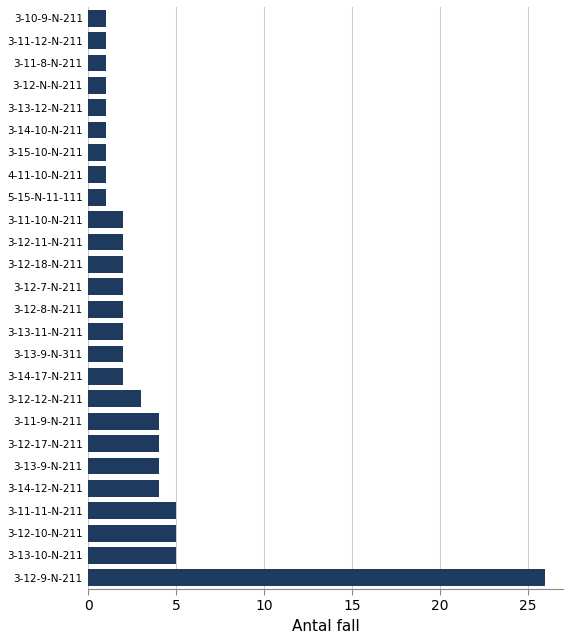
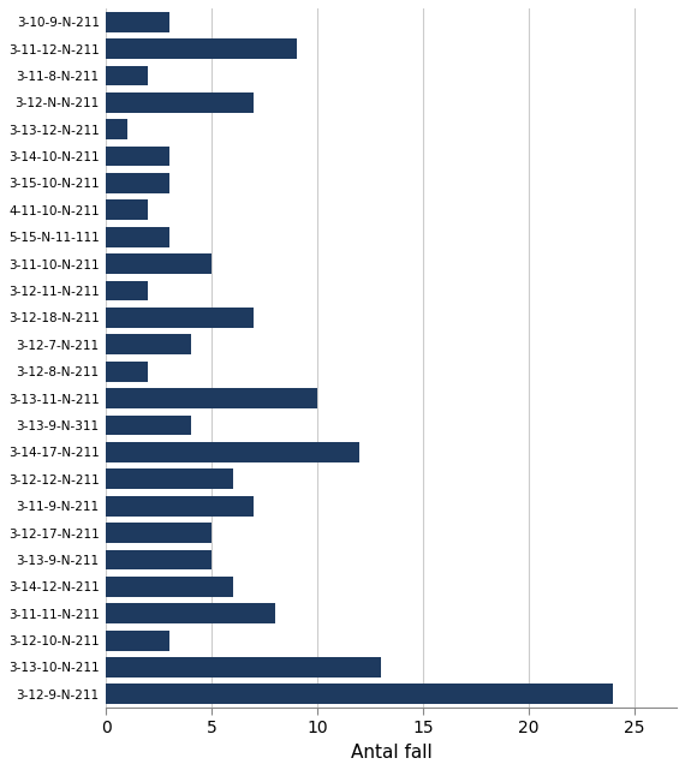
3-10-9-N-211: 1 -> 3
3-11-12-N-211: 1 -> 9
3-11-8-N-211: 1 -> 2
3-12-N-N-211: 1 -> 7
3-14-10-N-211: 1 -> 3
3-15-10-N-211: 1 -> 3
4-11-10-N-211: 1 -> 2
5-15-N-11-111: 1 -> 3
3-11-10-N-211: 2 -> 5
3-12-18-N-211: 2 -> 7
3-12-7-N-211: 2 -> 4
3-13-11-N-211: 2 -> 10
3-13-9-N-311: 2 -> 4
3-14-17-N-211: 2 -> 12
3-12-12-N-211: 3 -> 6
3-11-9-N-211: 4 -> 7
3-12-17-N-211: 4 -> 5
3-13-9-N-211: 4 -> 5
3-14-12-N-211: 4 -> 6
3-11-11-N-211: 5 -> 8
3-12-10-N-211: 5 -> 3
3-13-10-N-211: 5 -> 13
3-12-9-N-211: 26 -> 24
